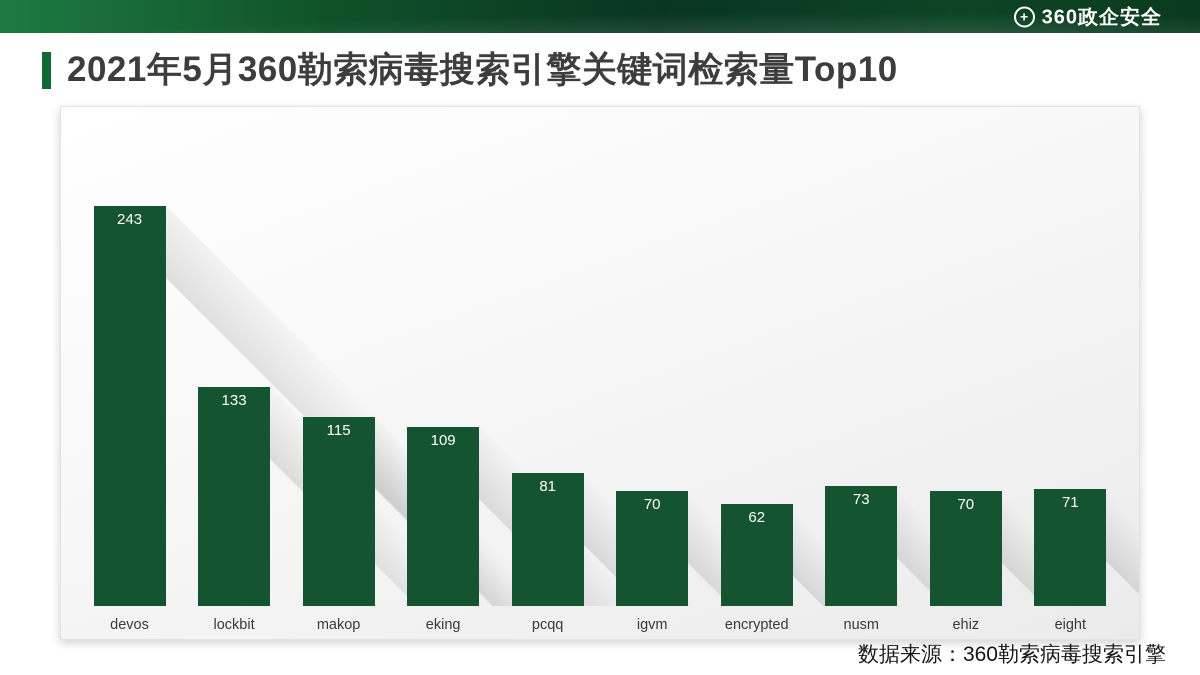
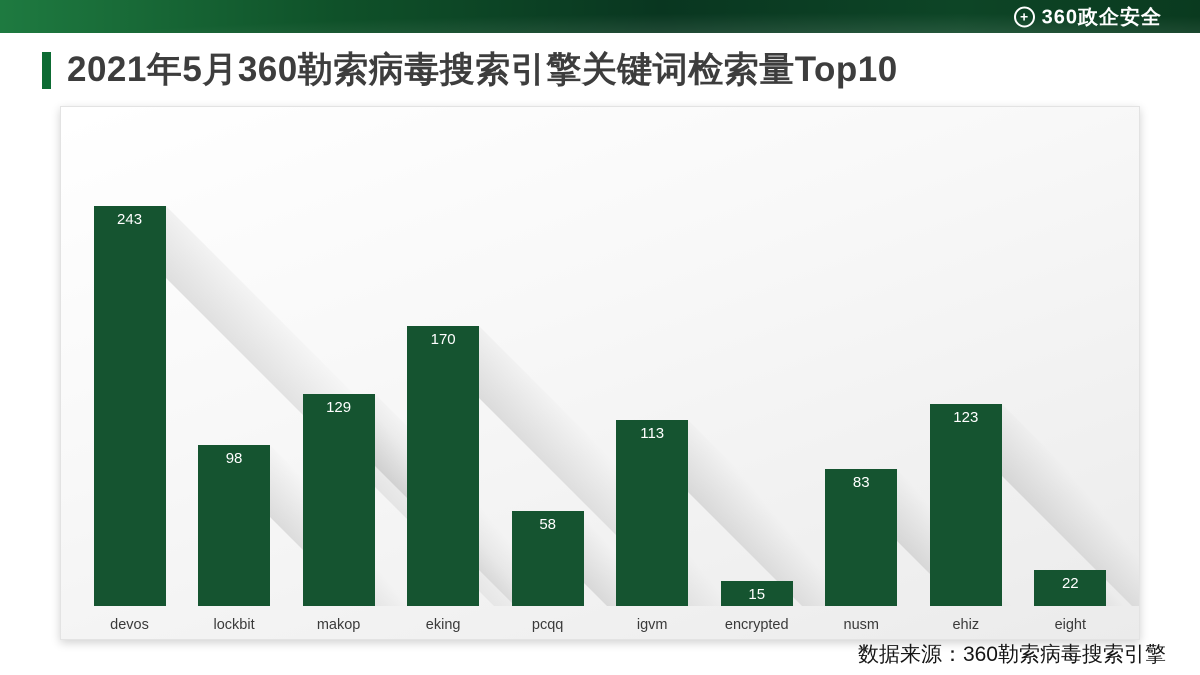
lockbit: 133 -> 98
makop: 115 -> 129
eking: 109 -> 170
pcqq: 81 -> 58
igvm: 70 -> 113
encrypted: 62 -> 15
nusm: 73 -> 83
ehiz: 70 -> 123
eight: 71 -> 22
